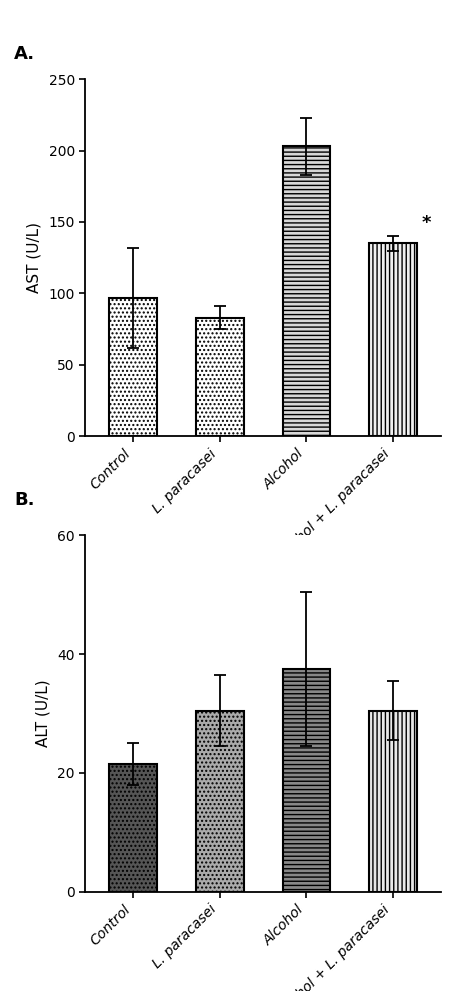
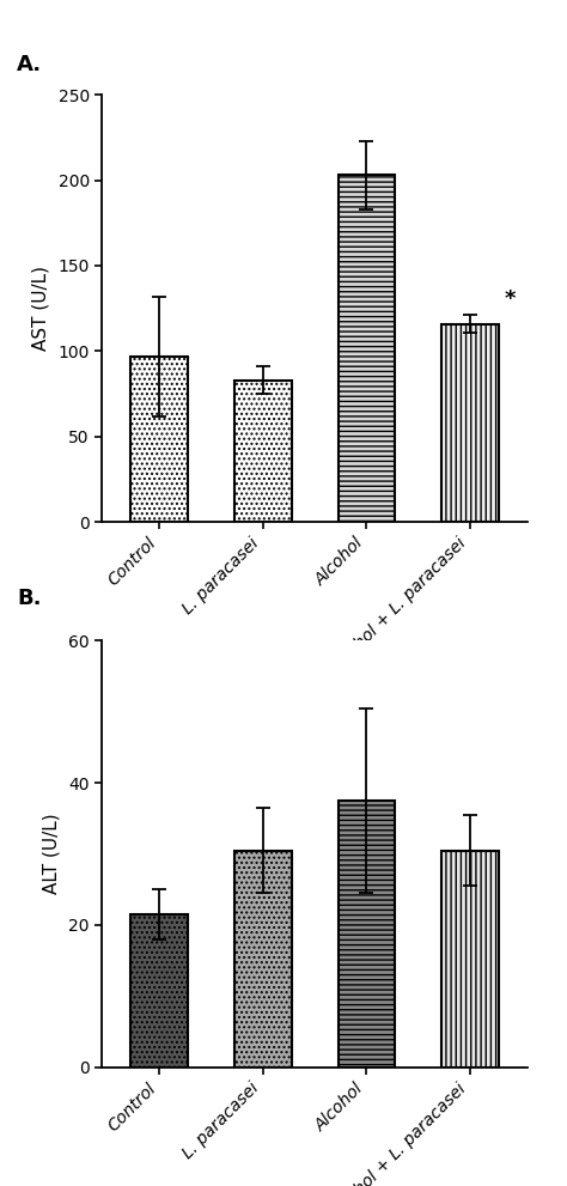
Alcohol + L. paracasei: 135 -> 116
